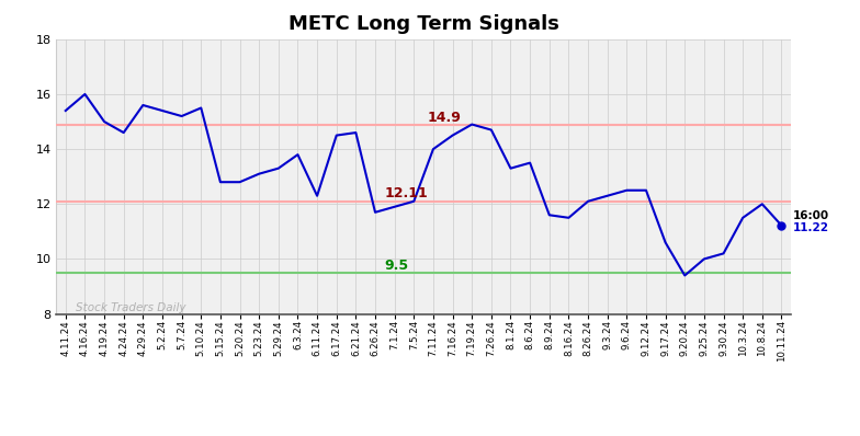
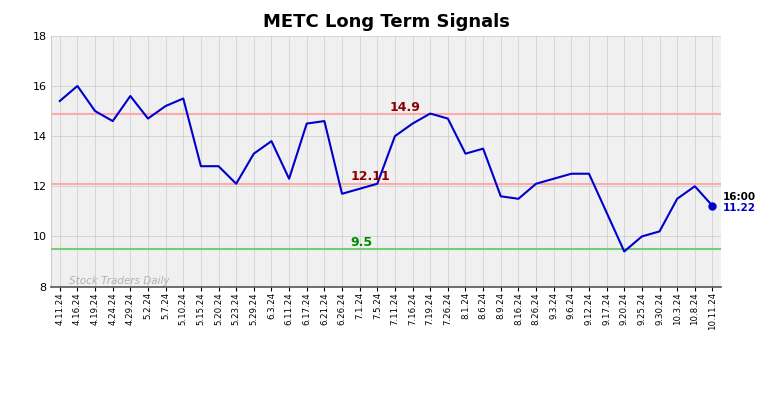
5.2.24: 15.40 -> 14.70
5.23.24: 13.10 -> 12.10
9.17.24: 10.60 -> 10.95
